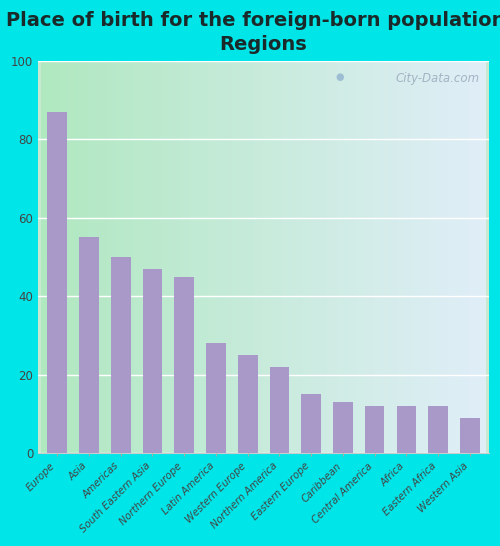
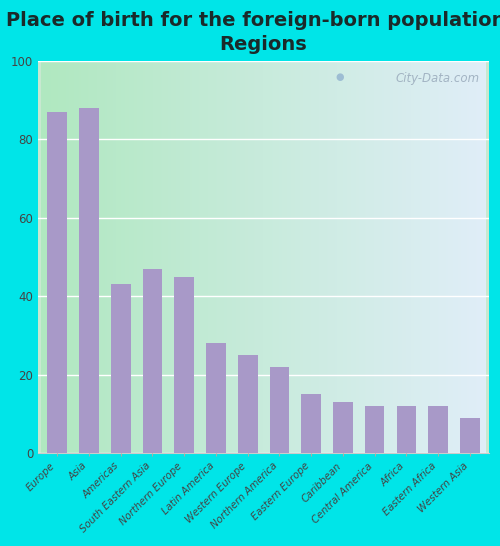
Asia: 55 -> 88
Americas: 50 -> 43
